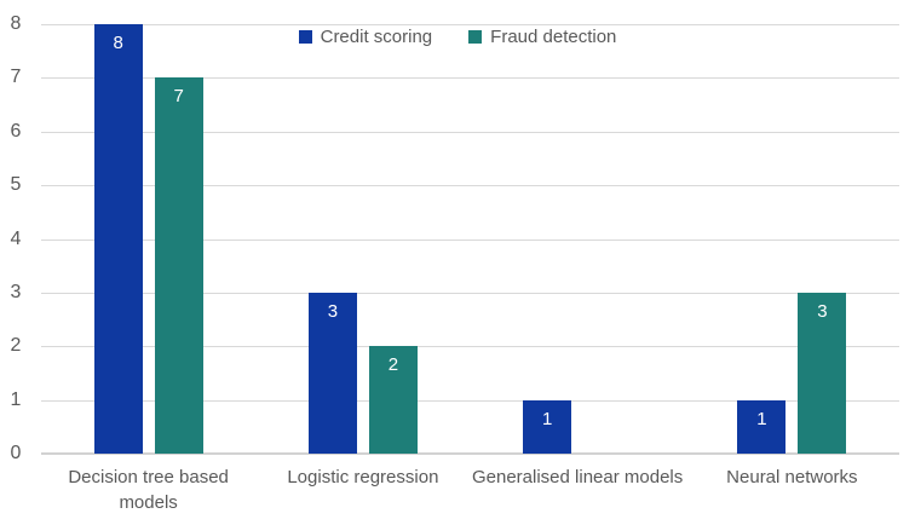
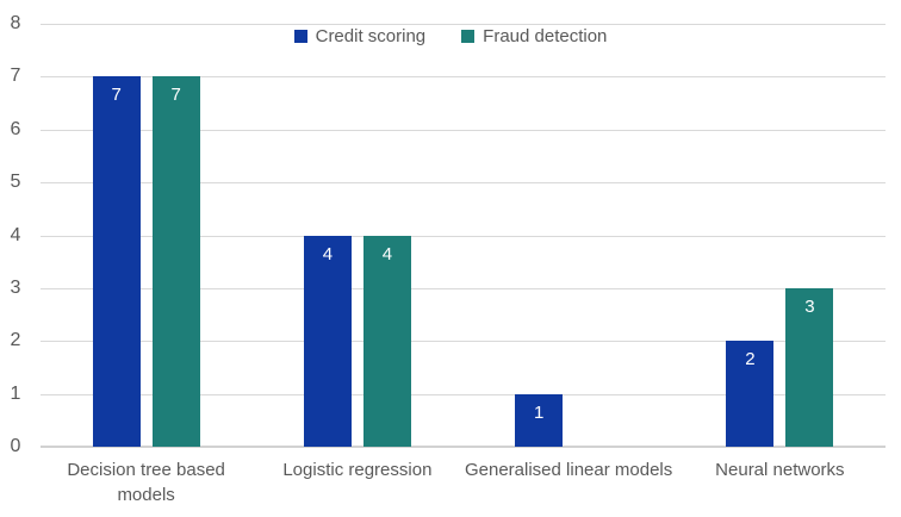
Credit scoring/Decision tree based models: 8 -> 7
Credit scoring/Logistic regression: 3 -> 4
Fraud detection/Logistic regression: 2 -> 4
Credit scoring/Neural networks: 1 -> 2
